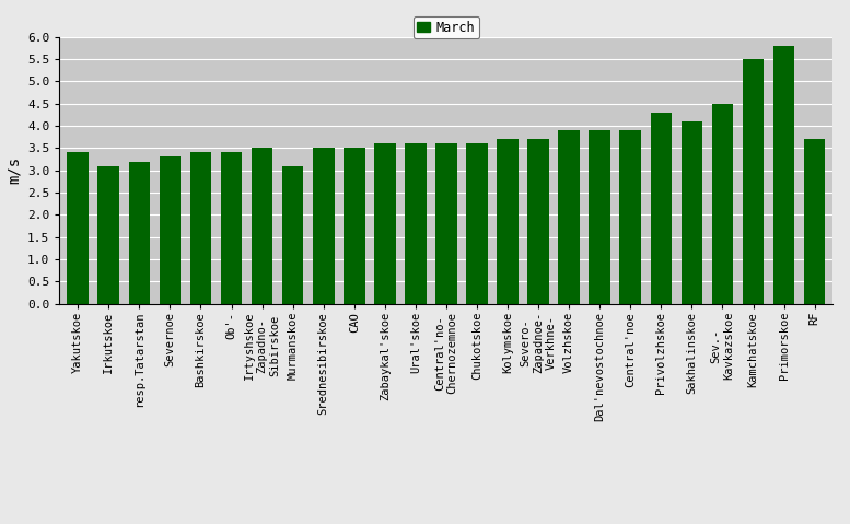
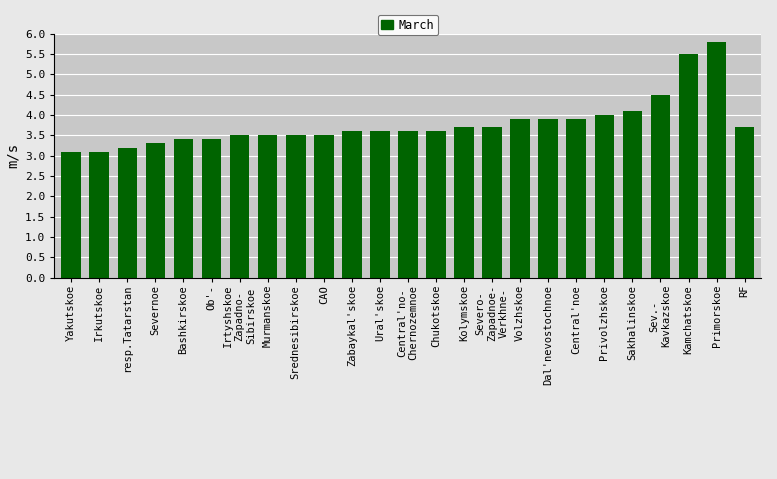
Yakutskoe: 3.4 -> 3.1
Murmanskoe: 3.1 -> 3.5
Privolzhskoe: 4.3 -> 4.0
